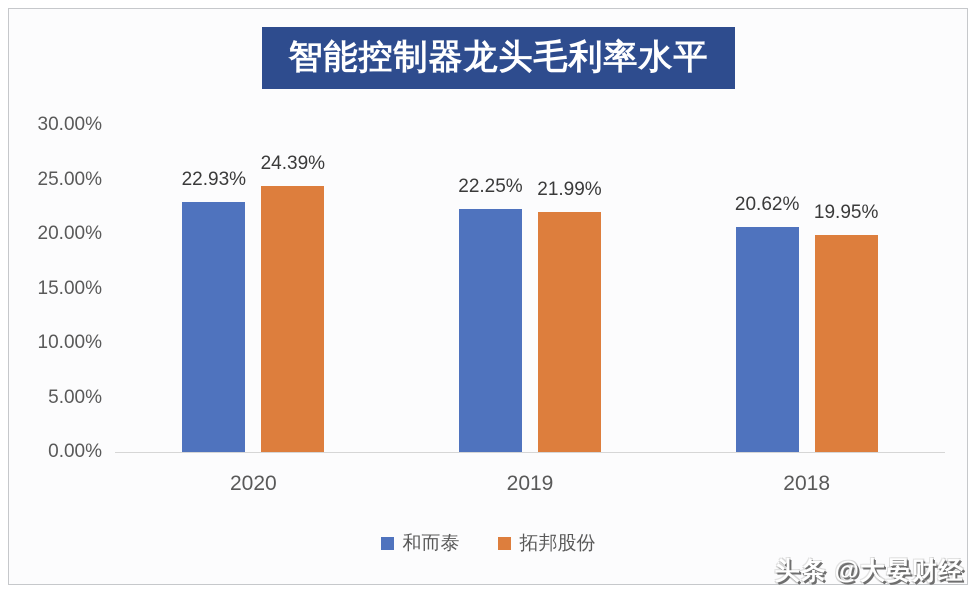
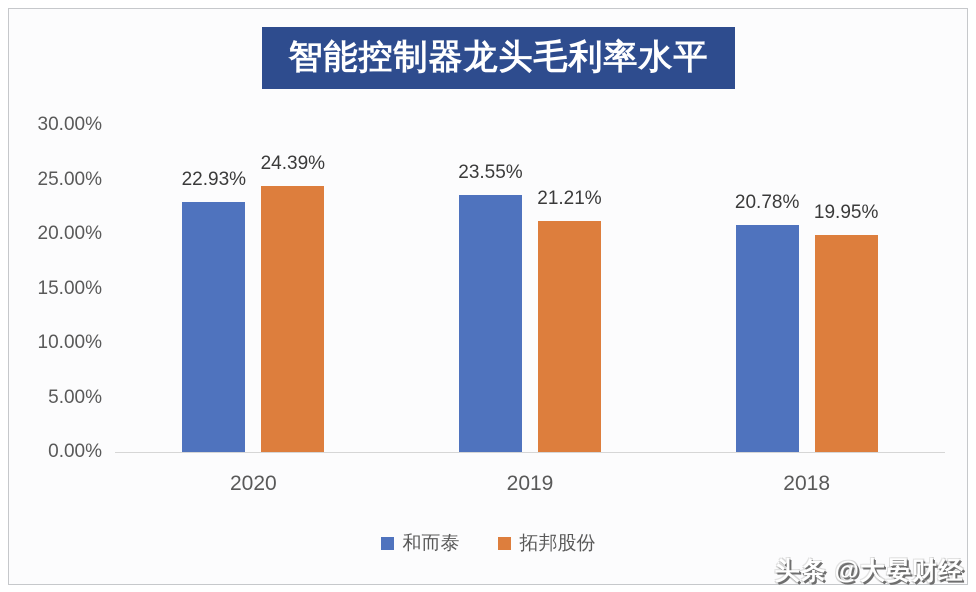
和而泰/2019: 22.25% -> 23.55%
拓邦股份/2019: 21.99% -> 21.21%
和而泰/2018: 20.62% -> 20.78%
